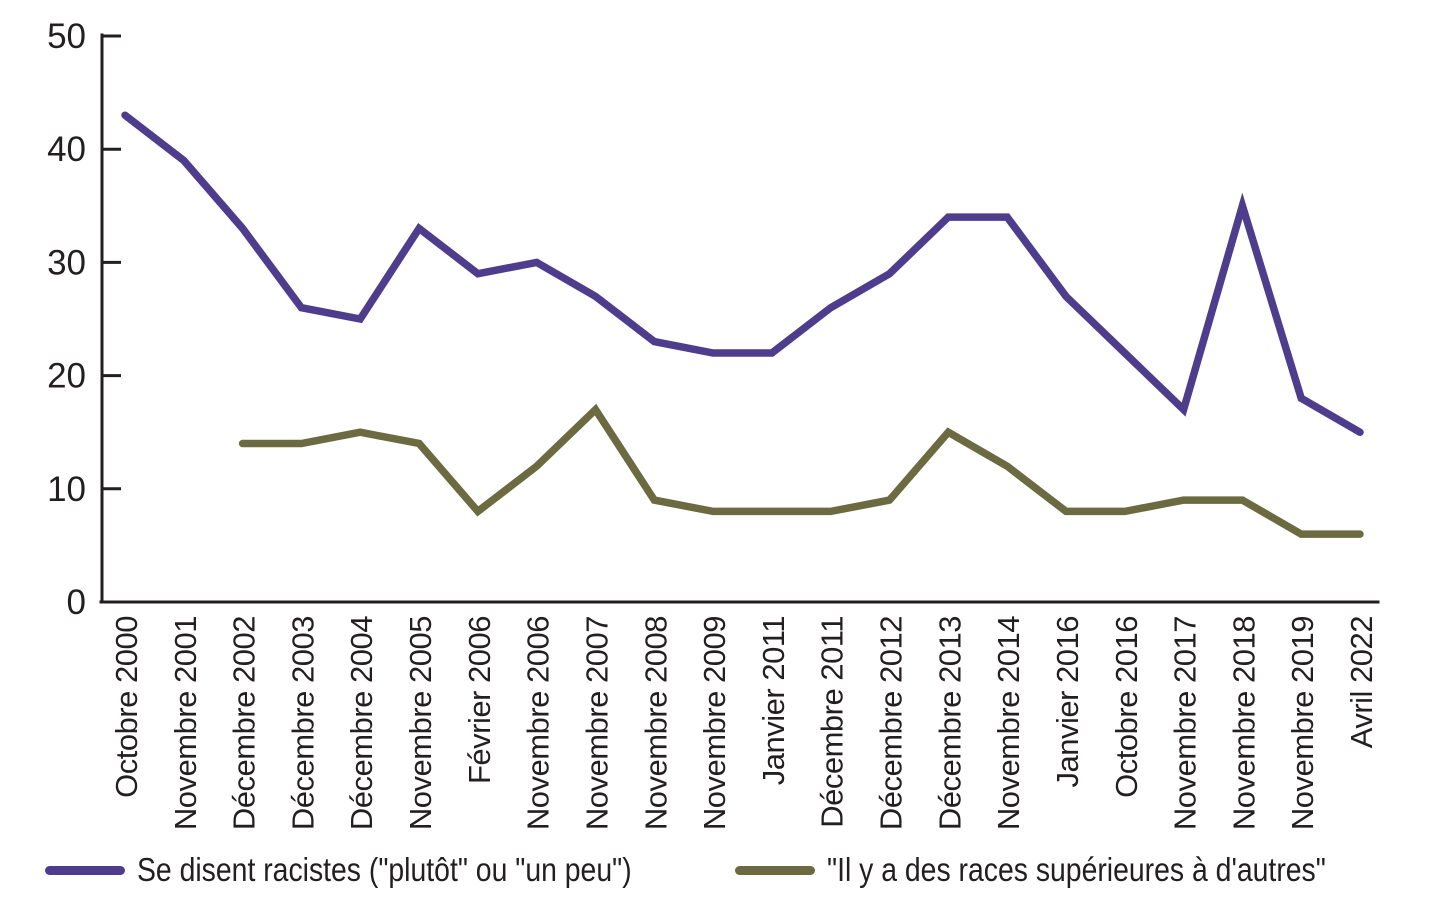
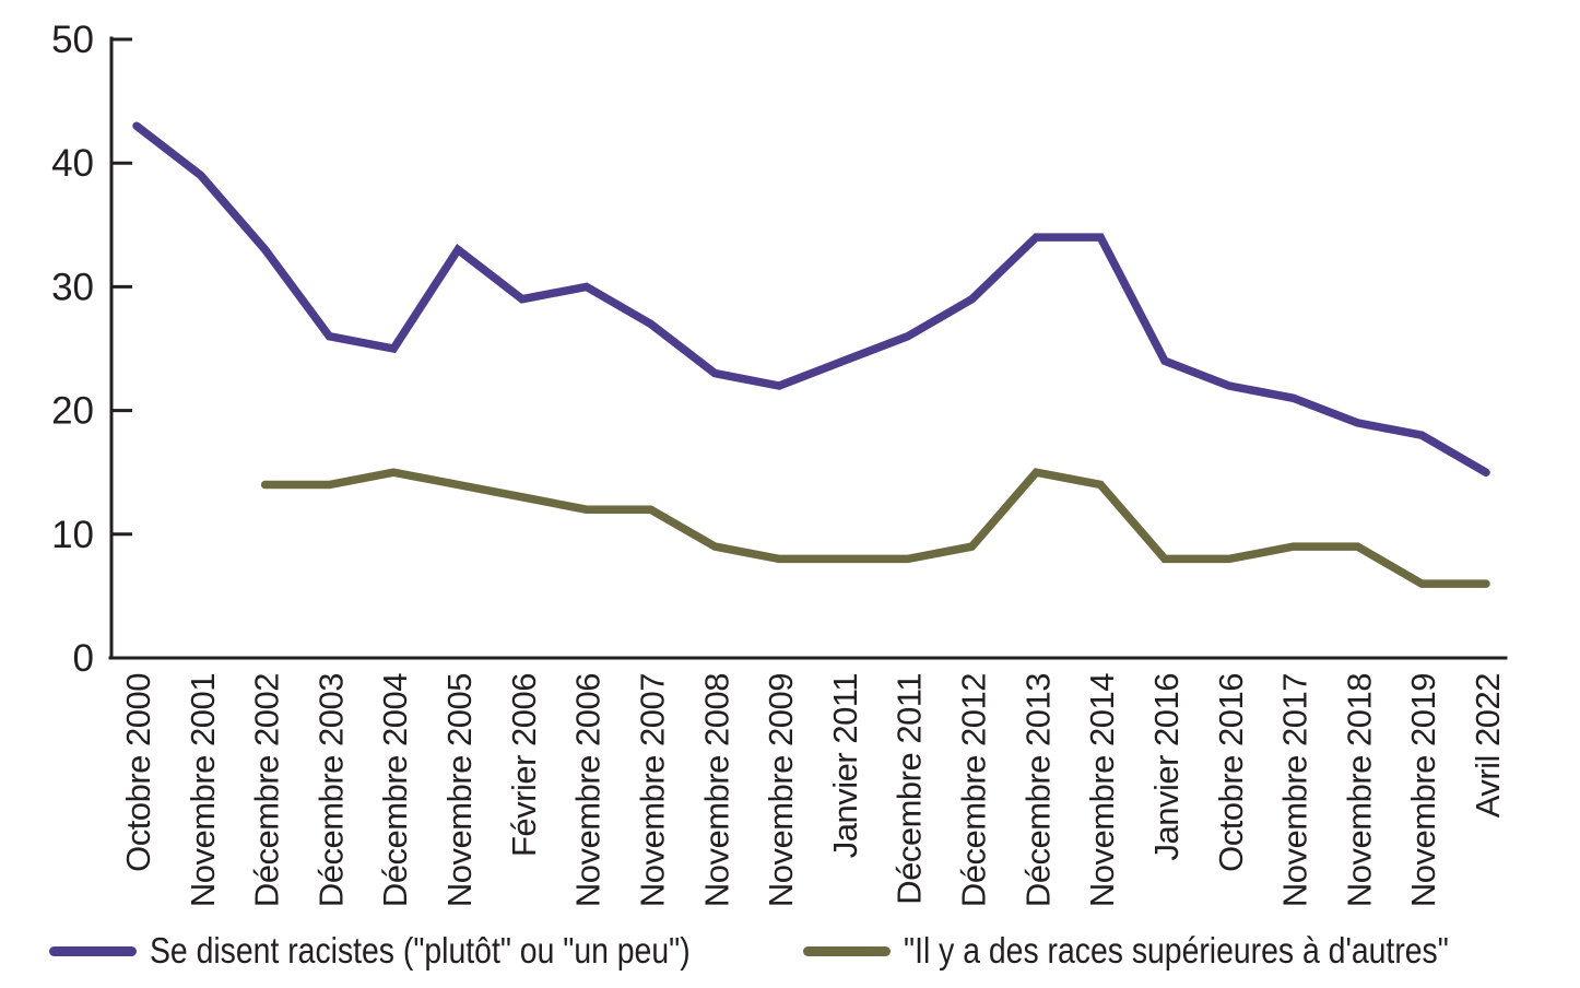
"Il y a des races supérieures à d'autres"/Février 2006: 8 -> 13
"Il y a des races supérieures à d'autres"/Novembre 2007: 17 -> 12
Se disent racistes ("plutôt" ou "un peu")/Janvier 2011: 22 -> 24
"Il y a des races supérieures à d'autres"/Novembre 2014: 12 -> 14
Se disent racistes ("plutôt" ou "un peu")/Janvier 2016: 27 -> 24
Se disent racistes ("plutôt" ou "un peu")/Novembre 2017: 17 -> 21
Se disent racistes ("plutôt" ou "un peu")/Novembre 2018: 35 -> 19
